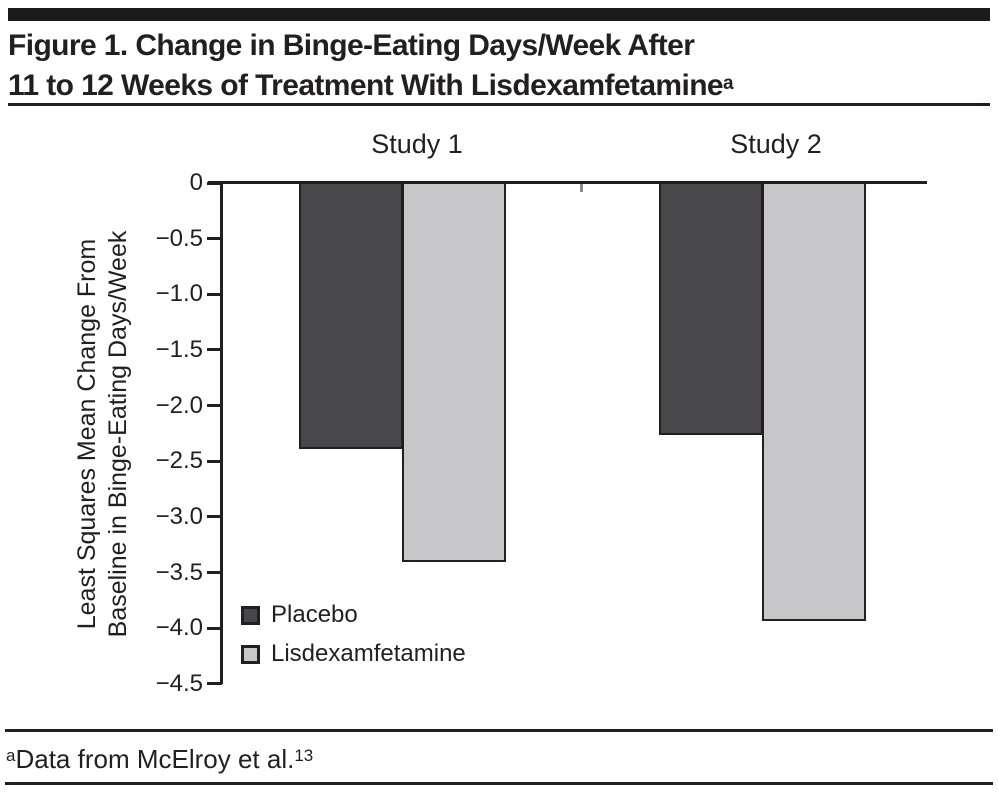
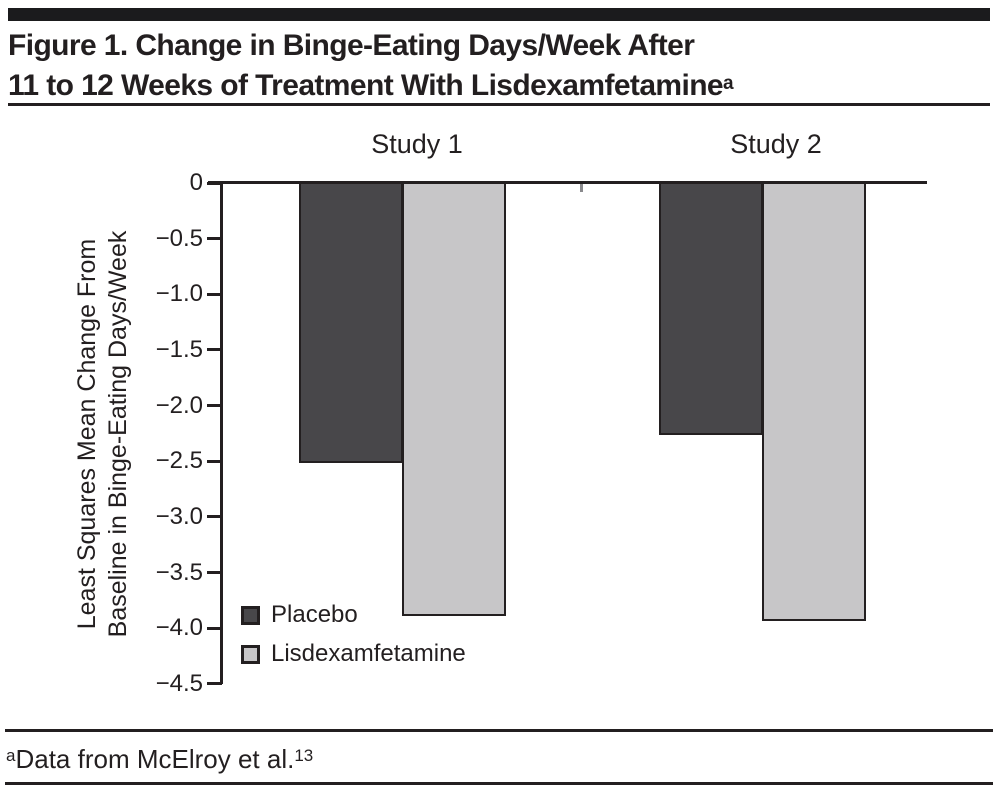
Placebo/Study 1: -2.37 -> -2.50
Lisdexamfetamine/Study 1: -3.39 -> -3.87
